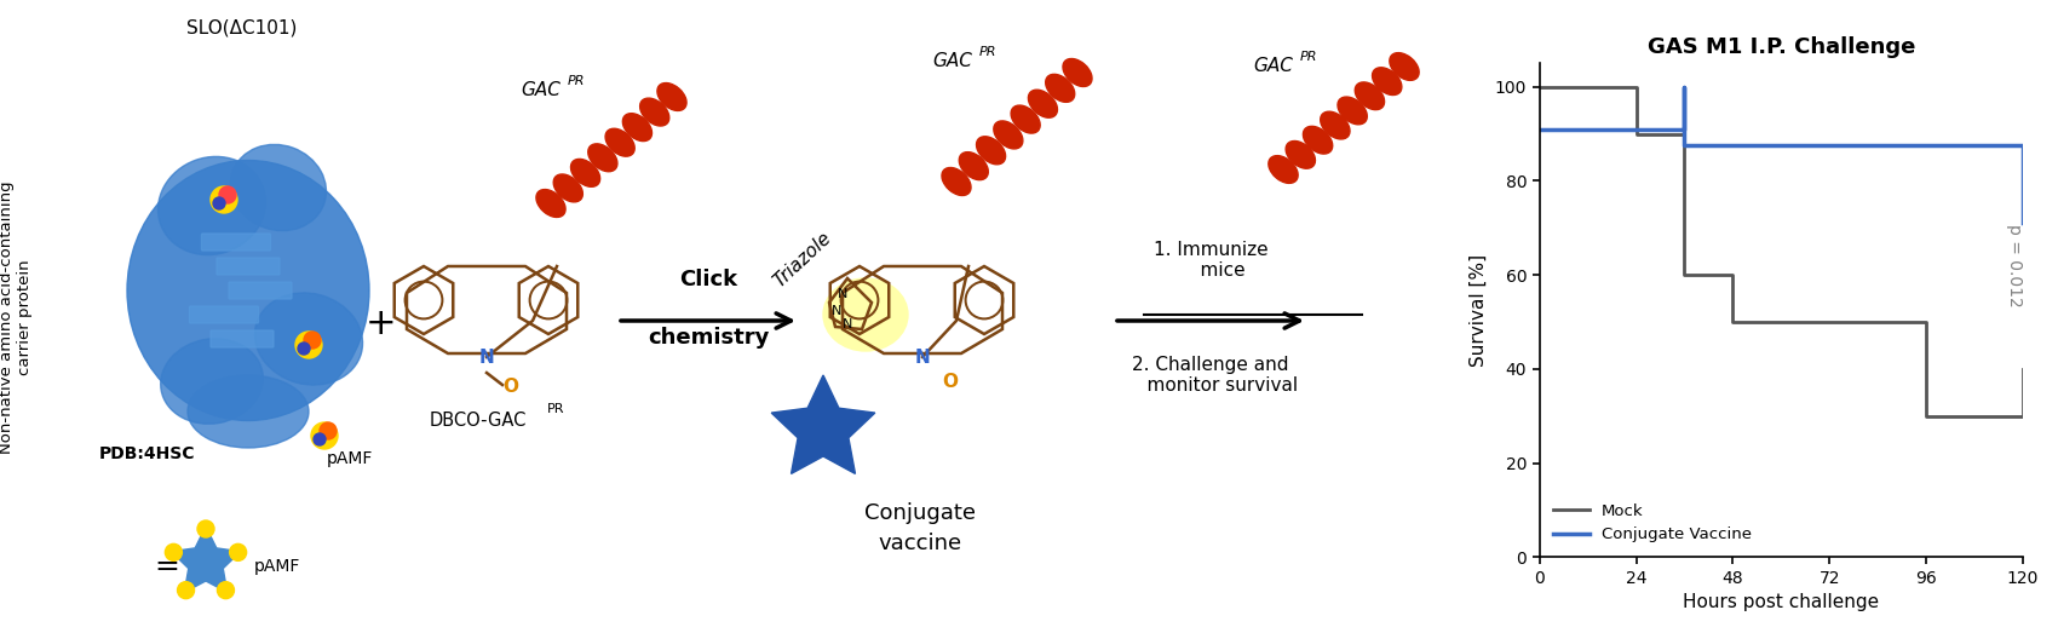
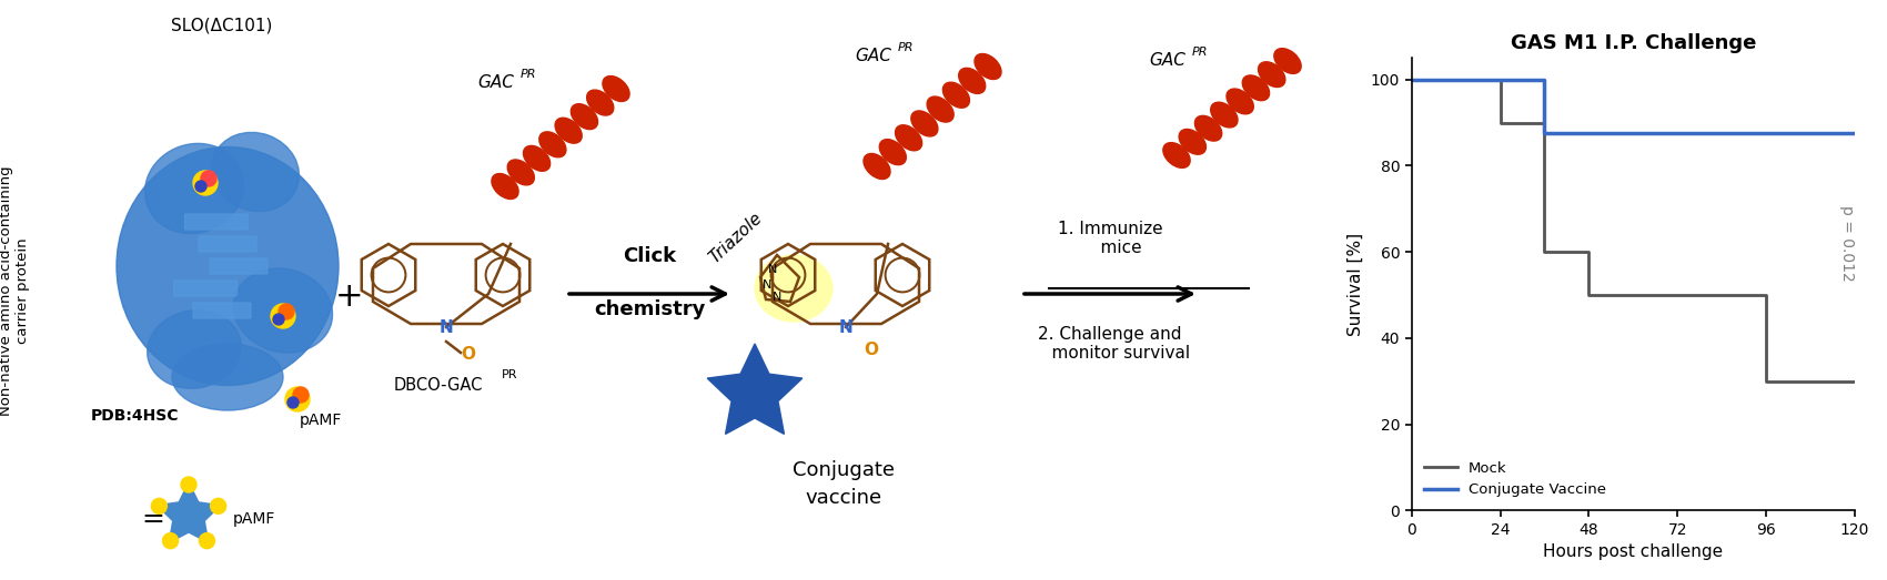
GAS M1 I.P. Challenge/Conjugate Vaccine/0: 91.0 -> 100.0
GAS M1 I.P. Challenge/Mock/120: 40 -> 30
GAS M1 I.P. Challenge/Conjugate Vaccine/120: 71.0 -> 87.5
